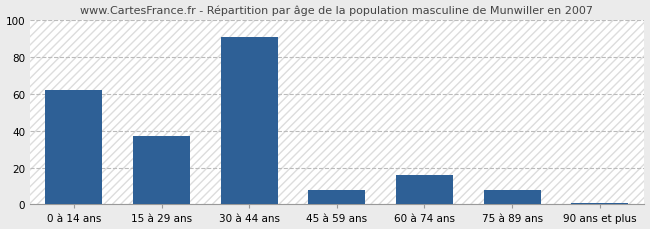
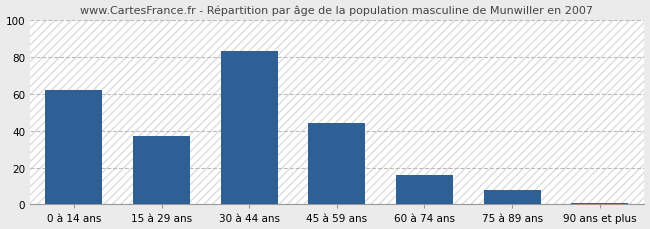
30 à 44 ans: 91 -> 83
45 à 59 ans: 8 -> 44
